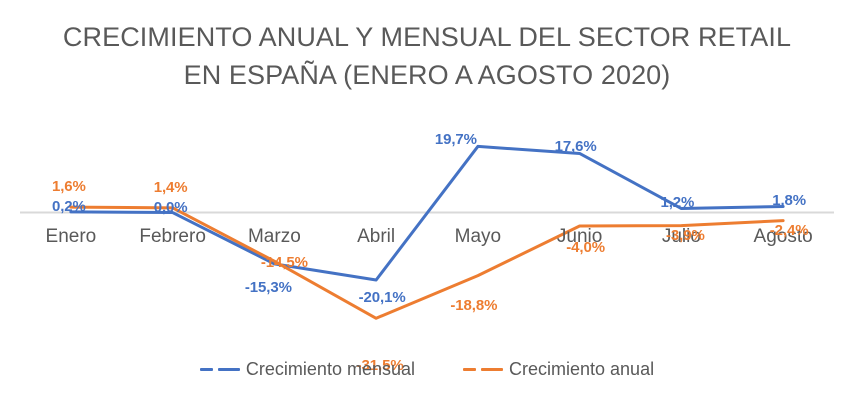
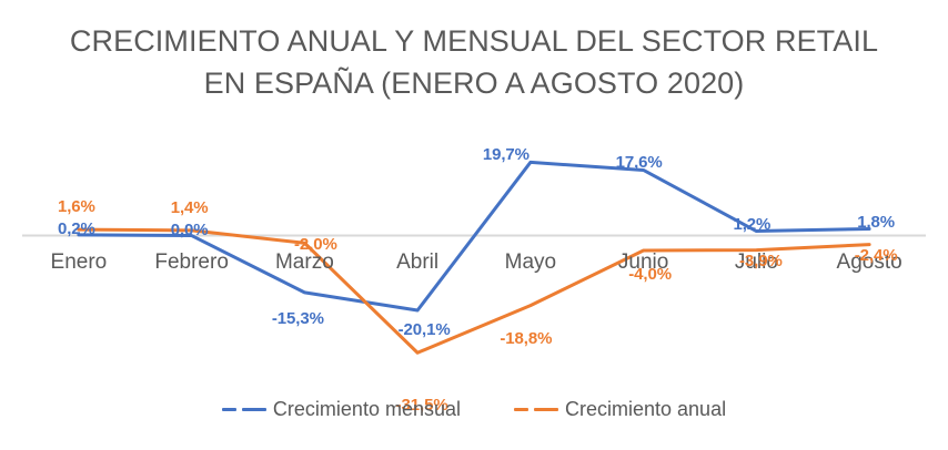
Crecimiento anual/Marzo: -14,5% -> -2,0%
